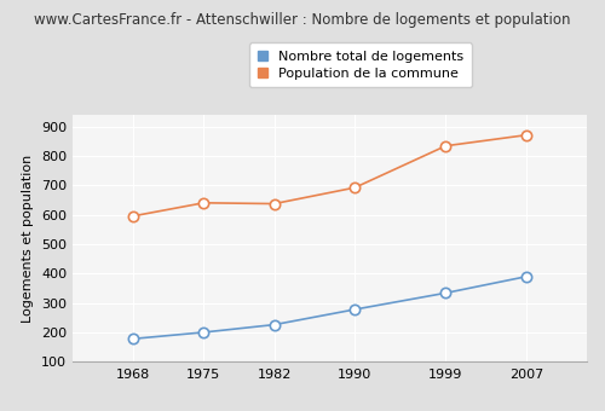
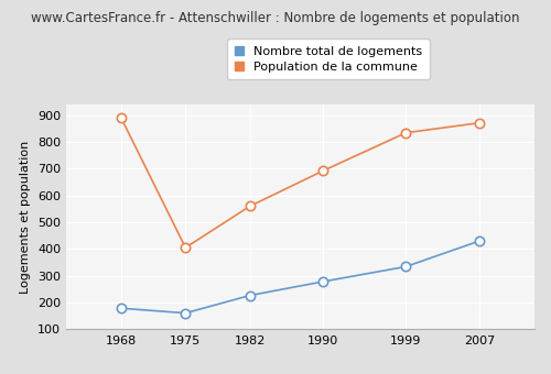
Population de la commune/1968: 596 -> 890
Nombre total de logements/1975: 200 -> 160
Population de la commune/1975: 641 -> 405
Population de la commune/1982: 638 -> 560
Nombre total de logements/2007: 390 -> 430
